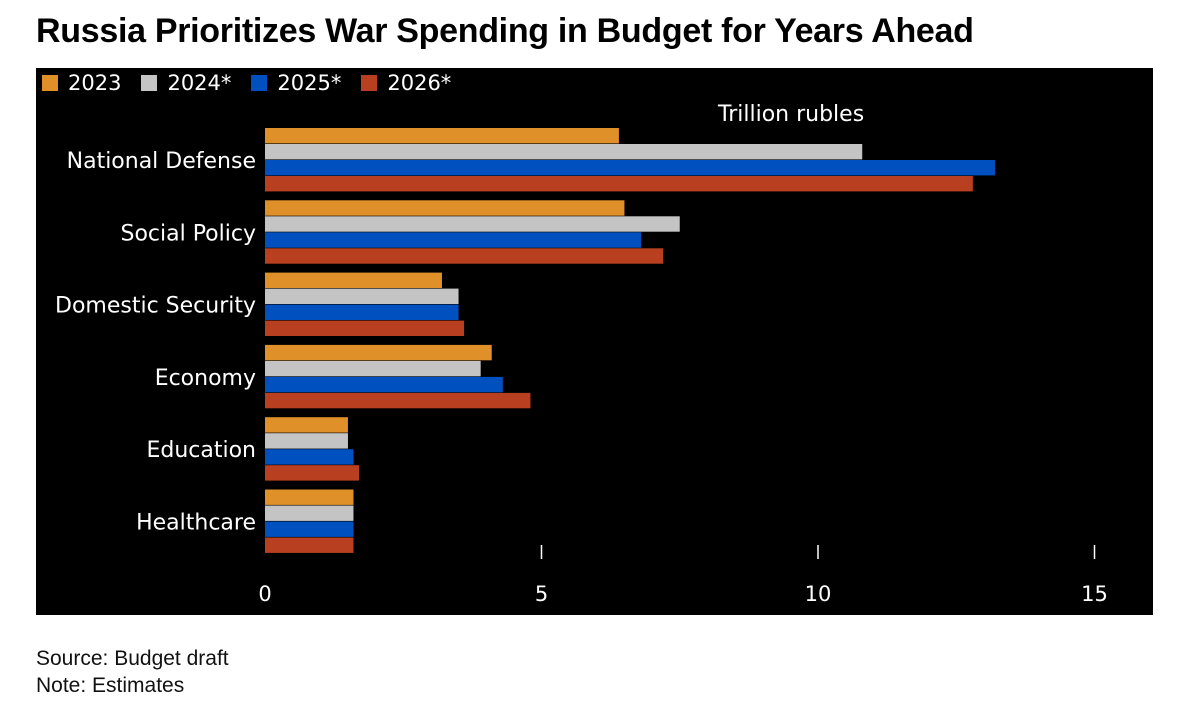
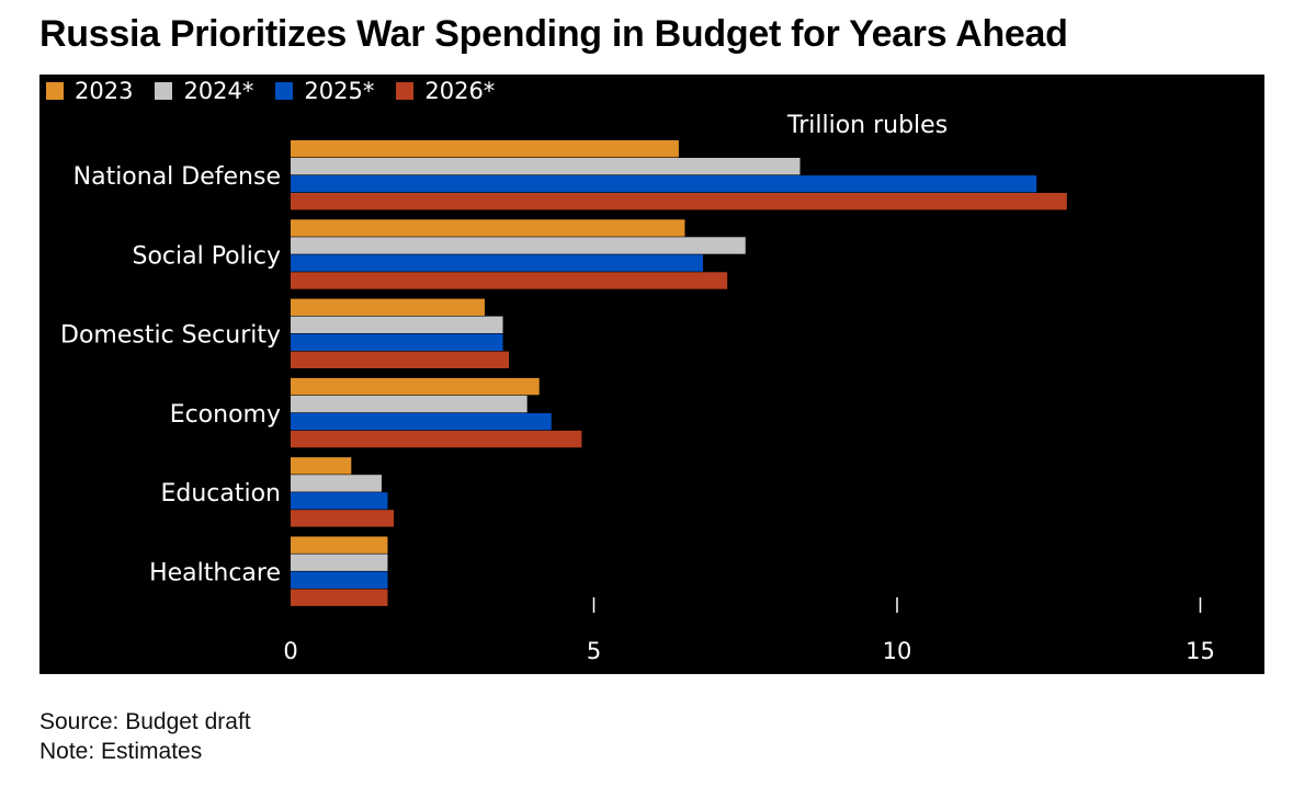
2024*/National Defense: 10.8 -> 8.4
2025*/National Defense: 13.2 -> 12.3
2023/Education: 1.5 -> 1.0
